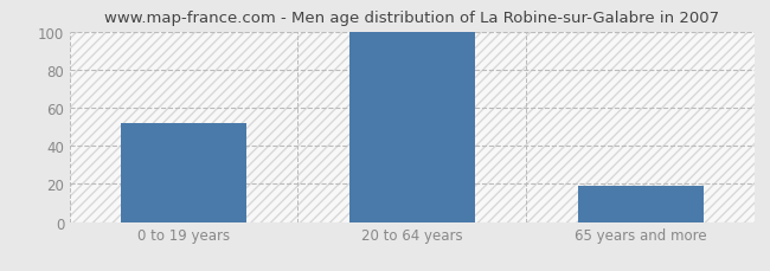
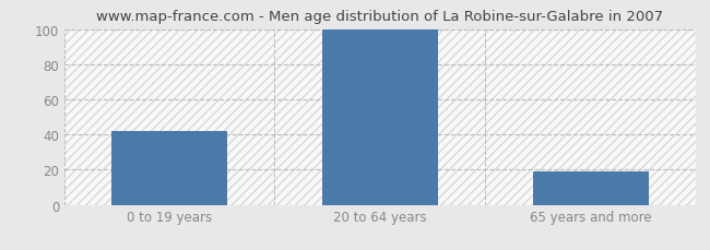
0 to 19 years: 52 -> 42
